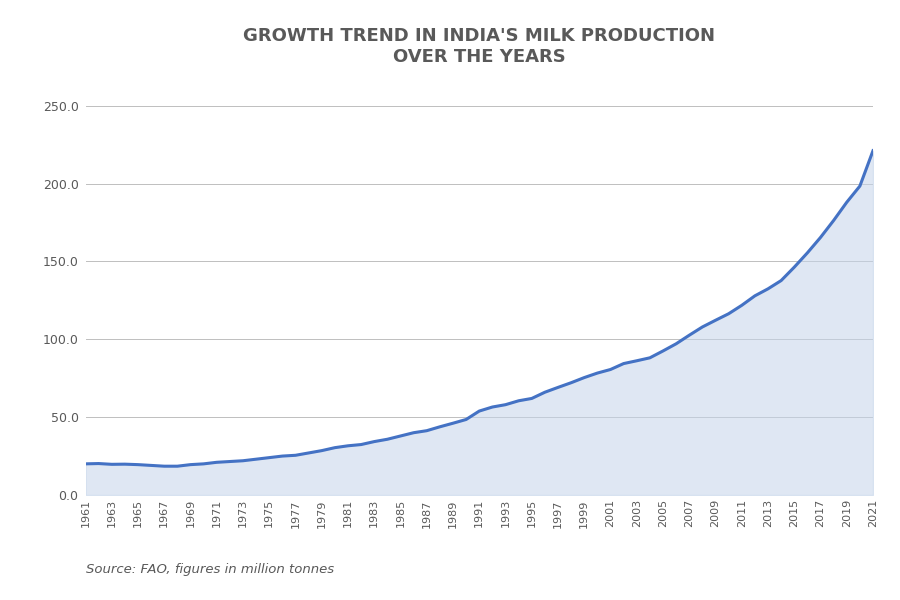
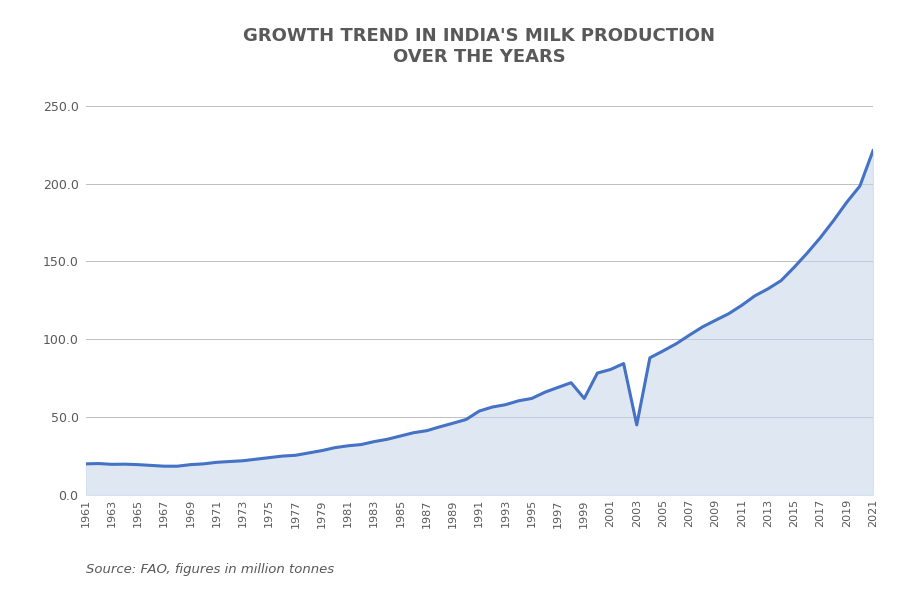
1999: 75 -> 62
2003: 86 -> 45
